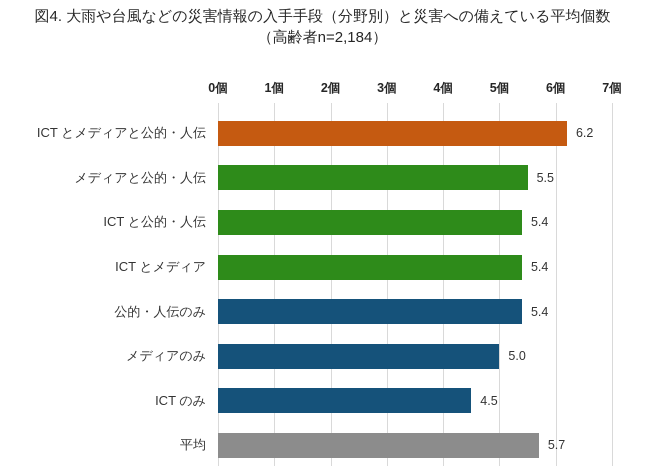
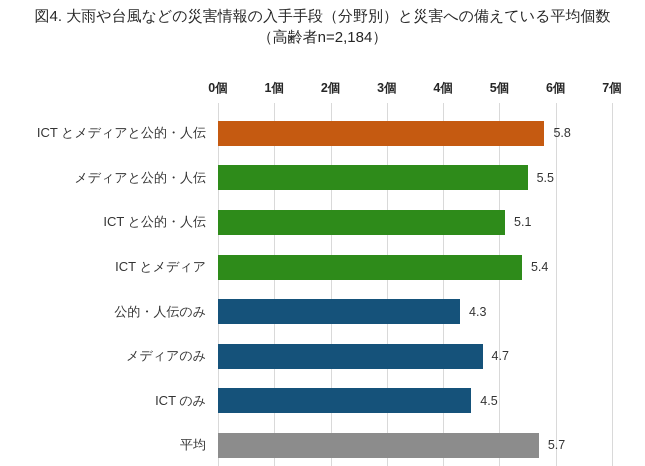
ICT とメディアと公的・人伝: 6.2 -> 5.8
ICT と公的・人伝: 5.4 -> 5.1
公的・人伝のみ: 5.4 -> 4.3
メディアのみ: 5.0 -> 4.7
